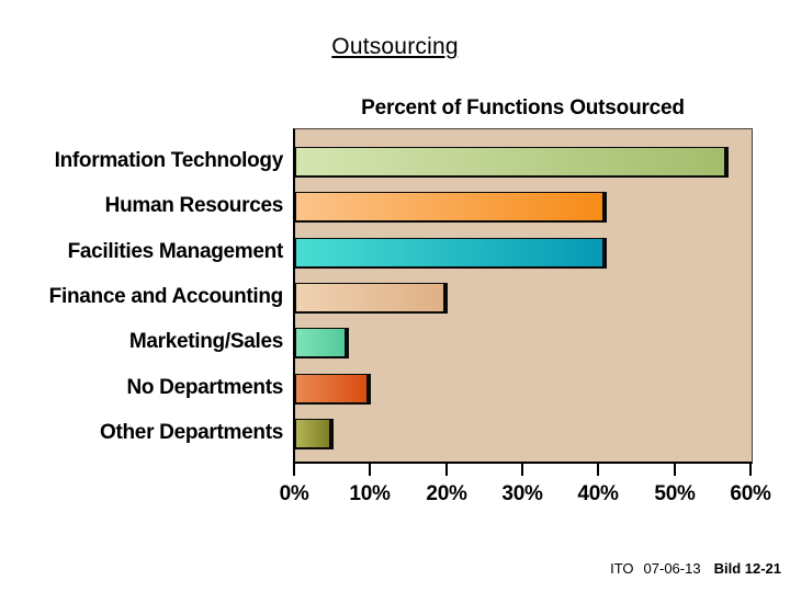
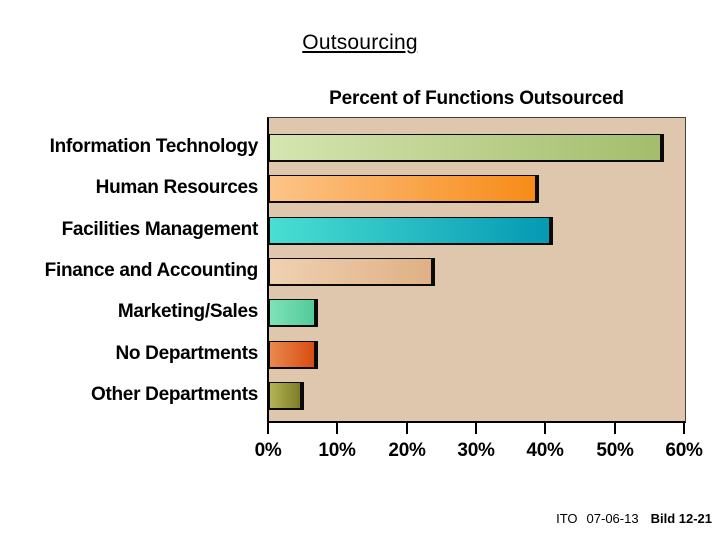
Human Resources: 41% -> 39%
Finance and Accounting: 20% -> 24%
No Departments: 10% -> 7%
